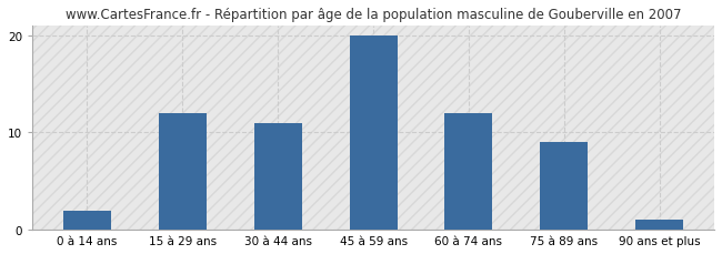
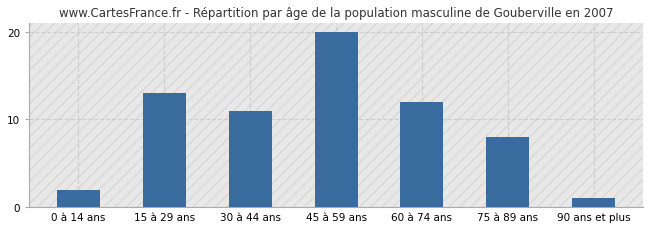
15 à 29 ans: 12 -> 13
75 à 89 ans: 9 -> 8
